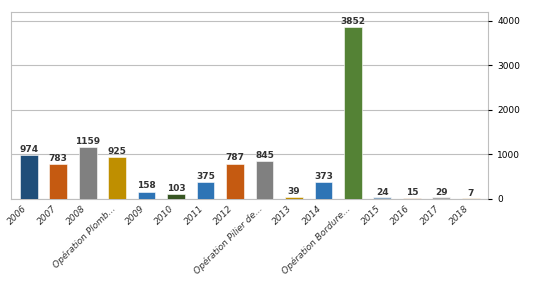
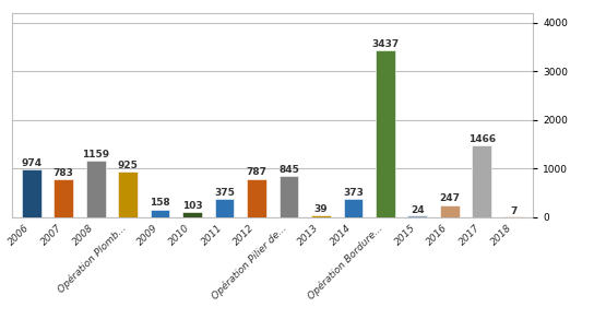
Opération Bordure...: 3852 -> 3437
2016: 15 -> 247
2017: 29 -> 1466
